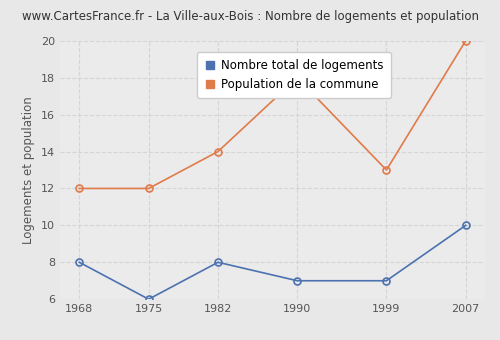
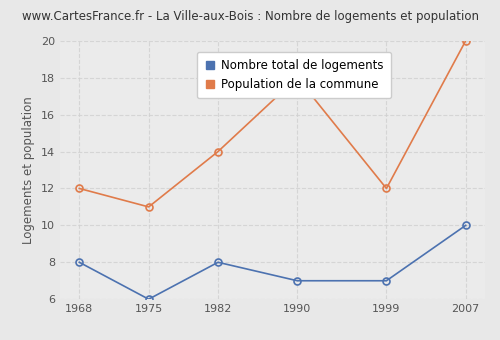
Population de la commune/1975: 12 -> 11
Population de la commune/1999: 13 -> 12
